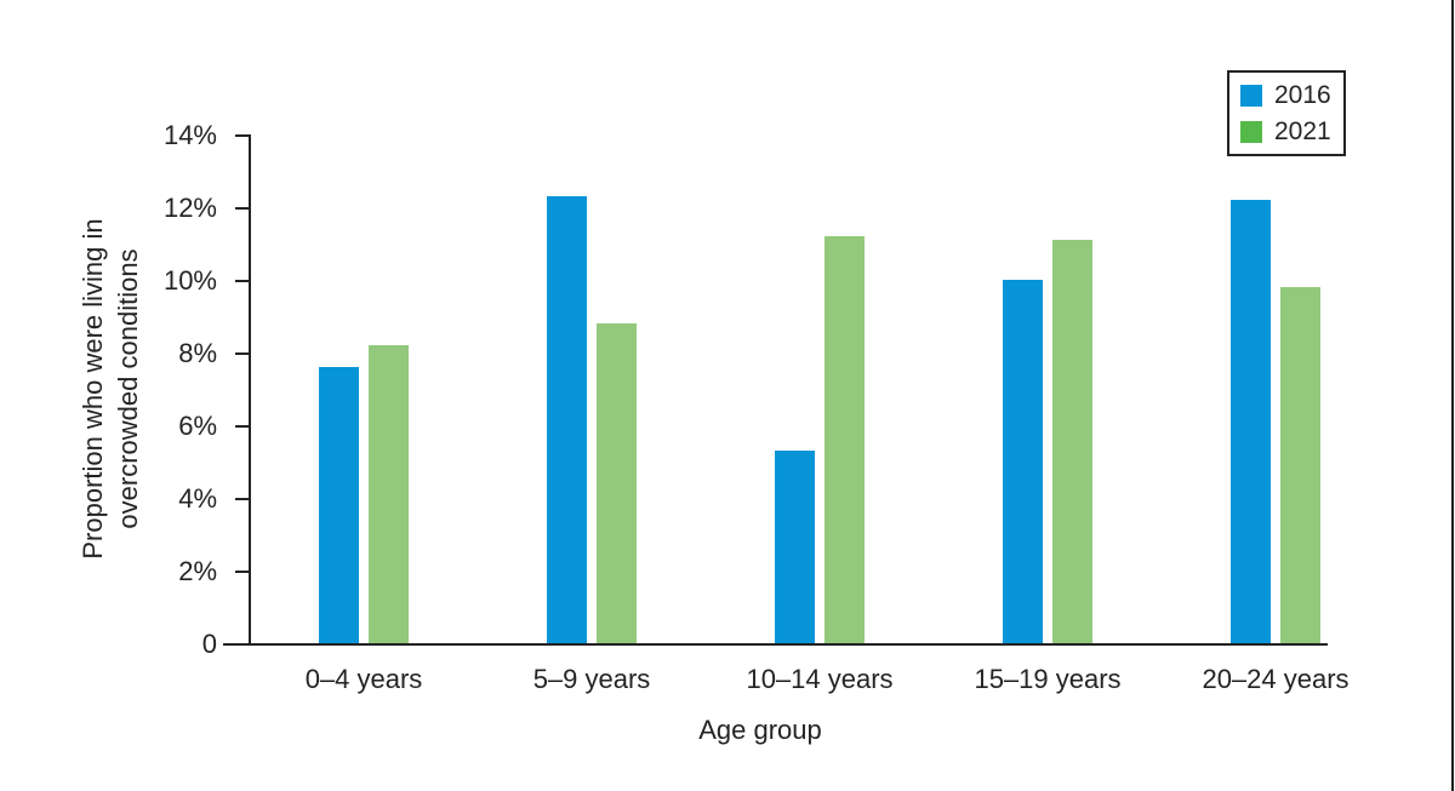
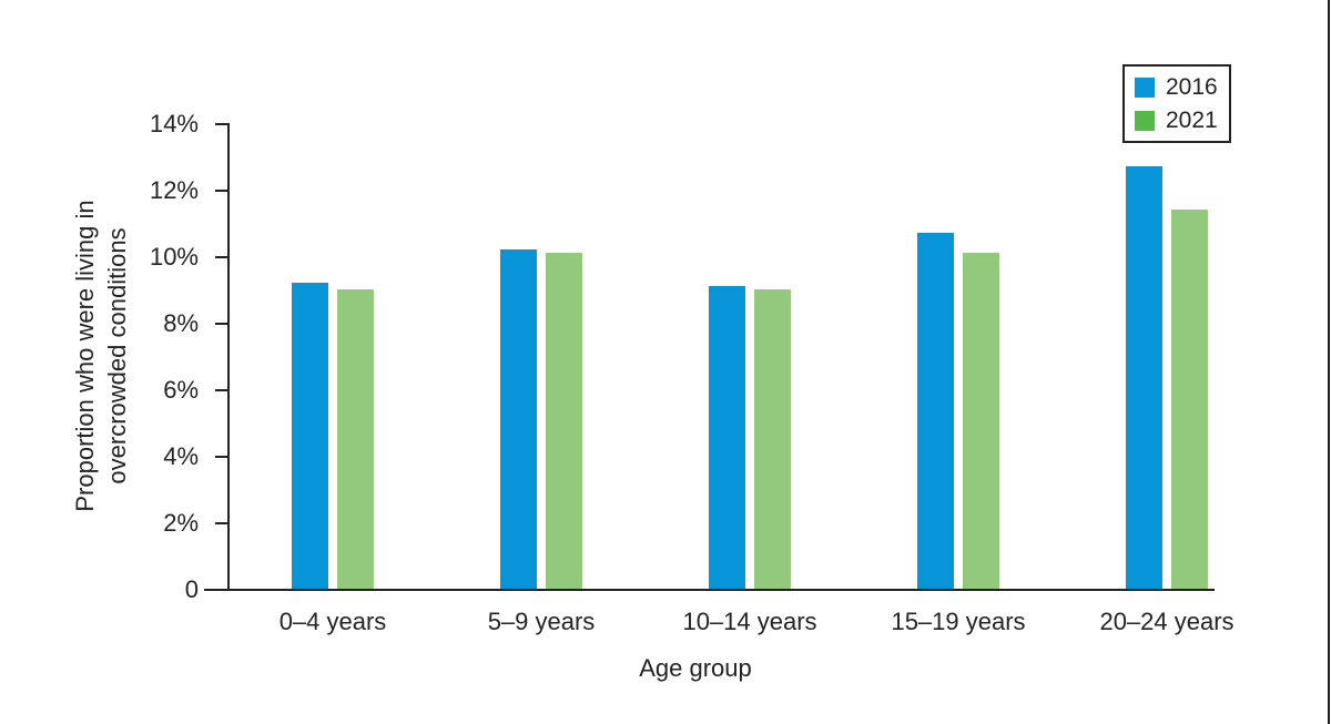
2016/0–4 years: 7.6% -> 9.2%
2021/0–4 years: 8.2% -> 9.0%
2016/5–9 years: 12.3% -> 10.2%
2021/5–9 years: 8.8% -> 10.1%
2016/10–14 years: 5.3% -> 9.1%
2021/10–14 years: 11.2% -> 9.0%
2016/15–19 years: 10.0% -> 10.7%
2021/15–19 years: 11.1% -> 10.1%
2016/20–24 years: 12.2% -> 12.7%
2021/20–24 years: 9.8% -> 11.4%
